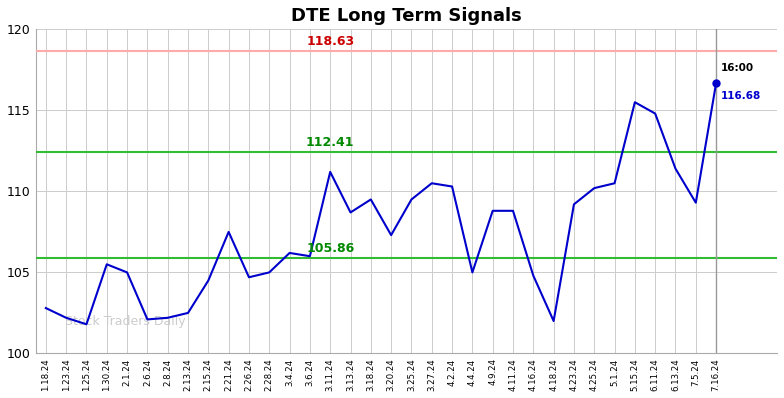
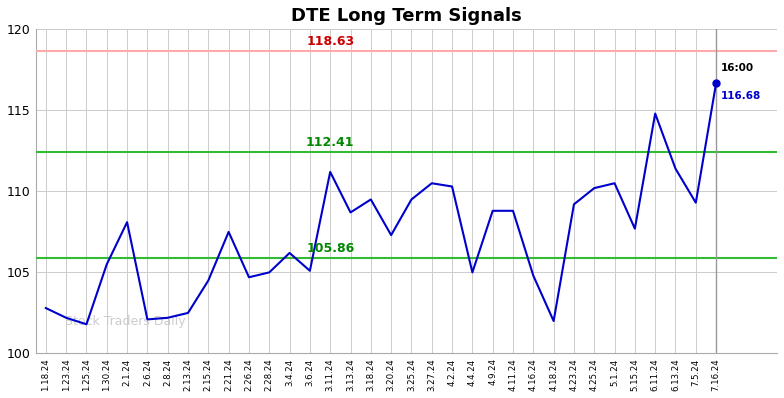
2.1.24: 105.0 -> 108.1
3.6.24: 106.0 -> 105.1
5.15.24: 115.5 -> 107.7
